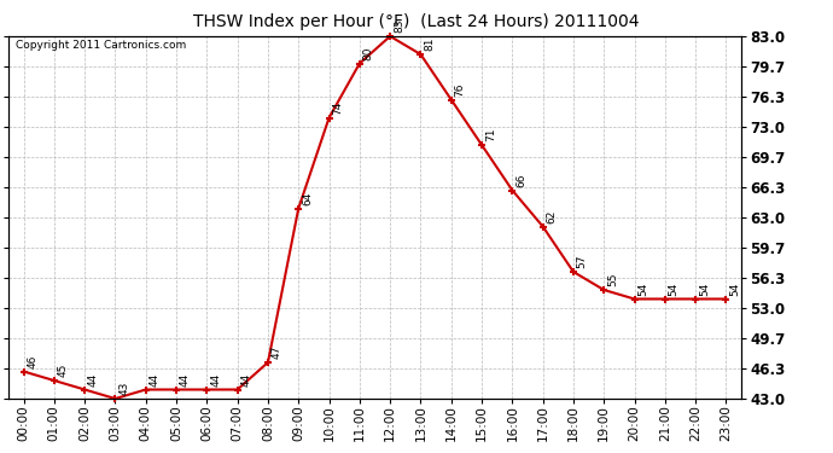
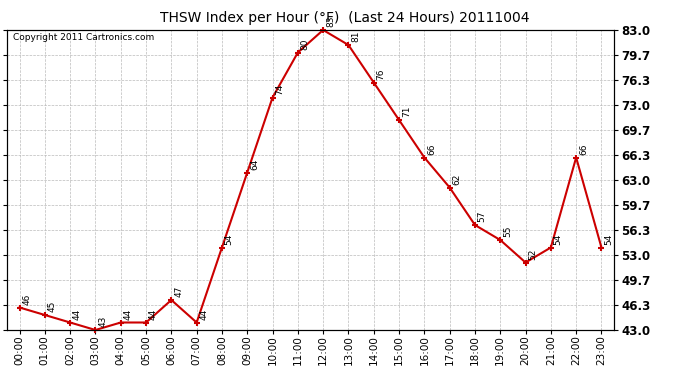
06:00: 44 -> 47
08:00: 47 -> 54
20:00: 54 -> 52
22:00: 54 -> 66
